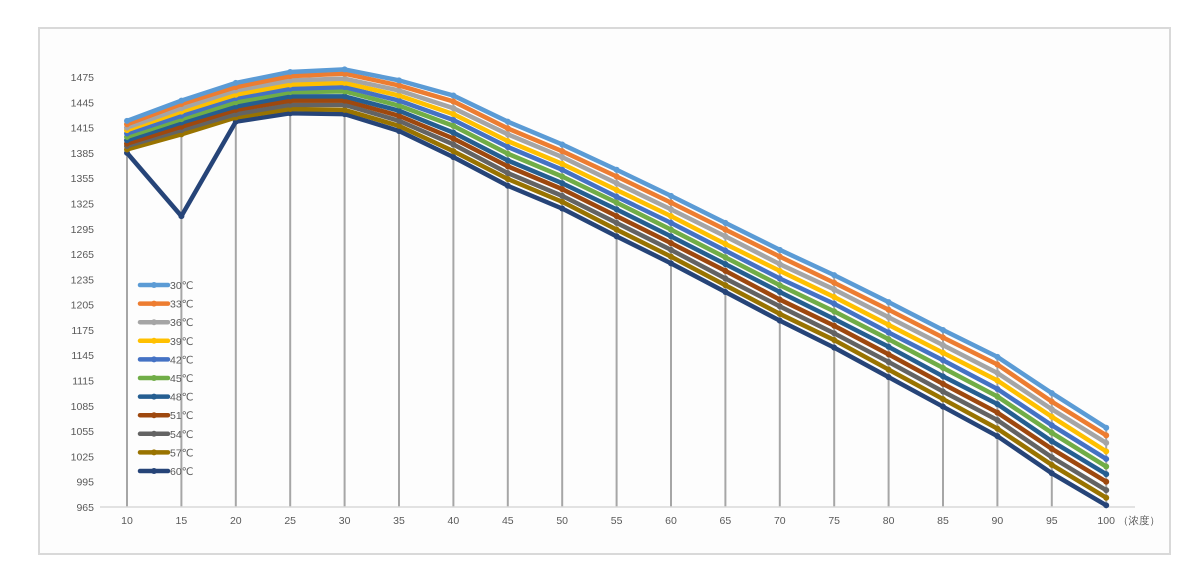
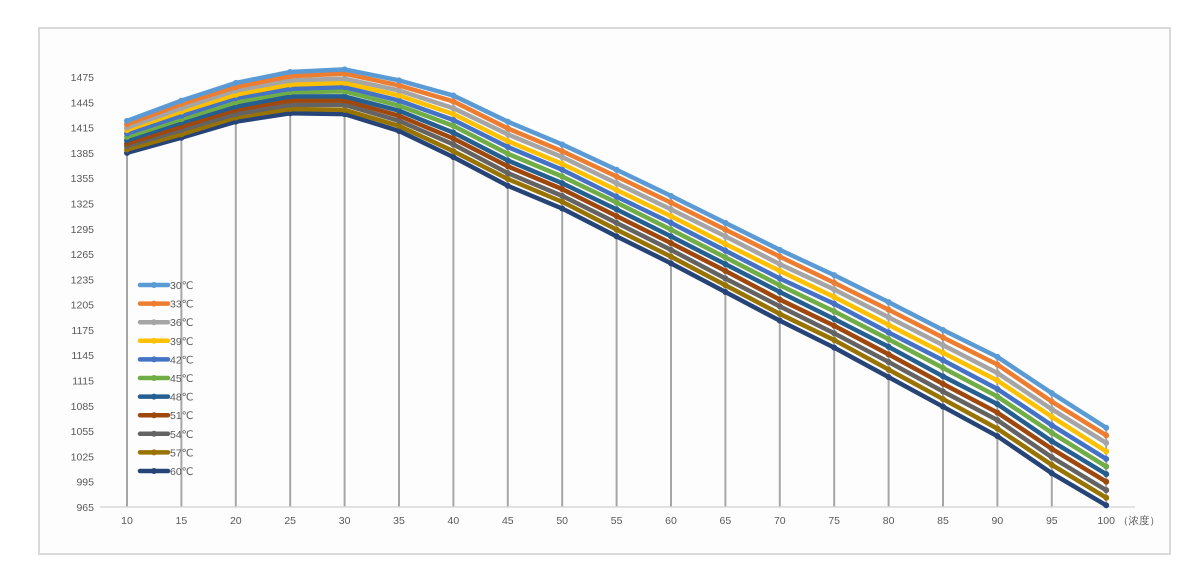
60℃/15: 1310 -> 1400
